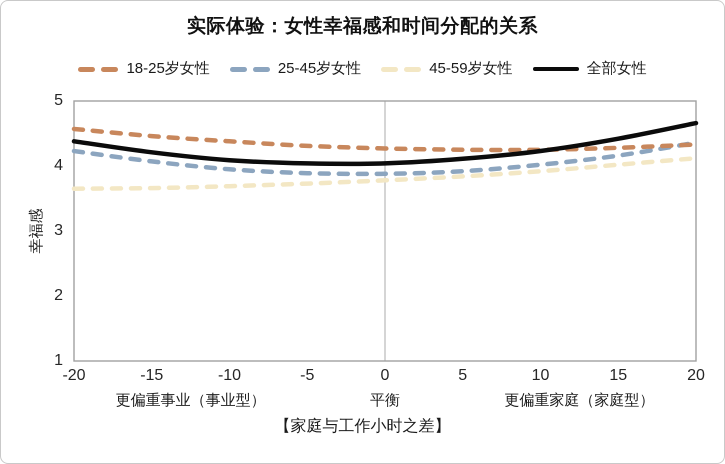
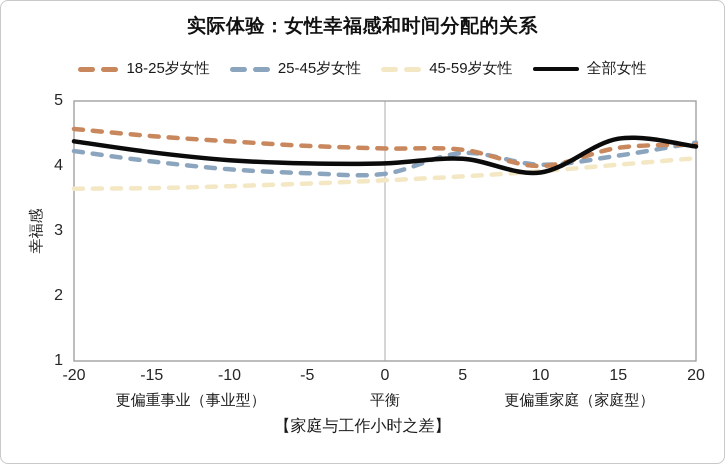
25-45岁女性/5: 3.9 -> 4.2
18-25岁女性/10: 4.2 -> 4.0
全部女性/10: 4.2 -> 3.9
全部女性/20: 4.7 -> 4.3
